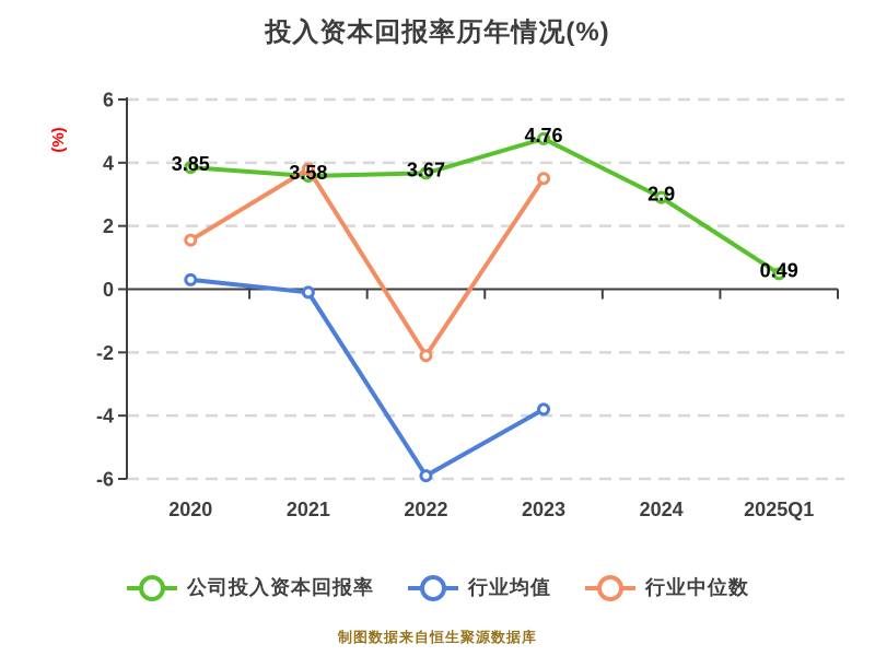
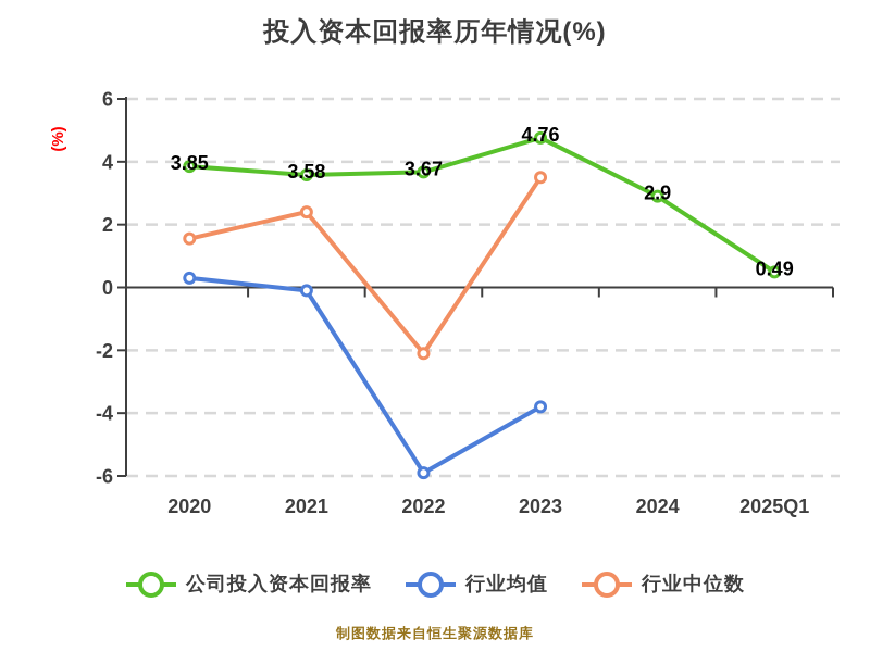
行业中位数/2021: 3.8 -> 2.4
